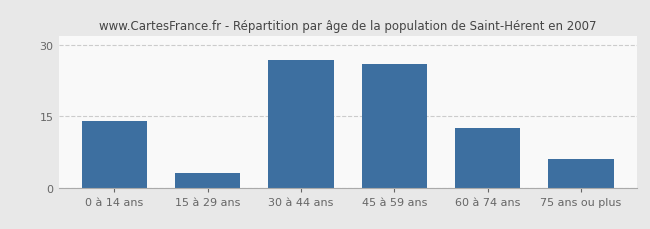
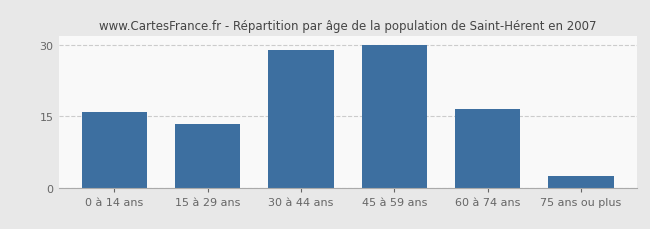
0 à 14 ans: 14.0 -> 16.0
15 à 29 ans: 3.0 -> 13.5
30 à 44 ans: 27.0 -> 29.0
45 à 59 ans: 26.0 -> 30.0
60 à 74 ans: 12.5 -> 16.5
75 ans ou plus: 6.0 -> 2.5
